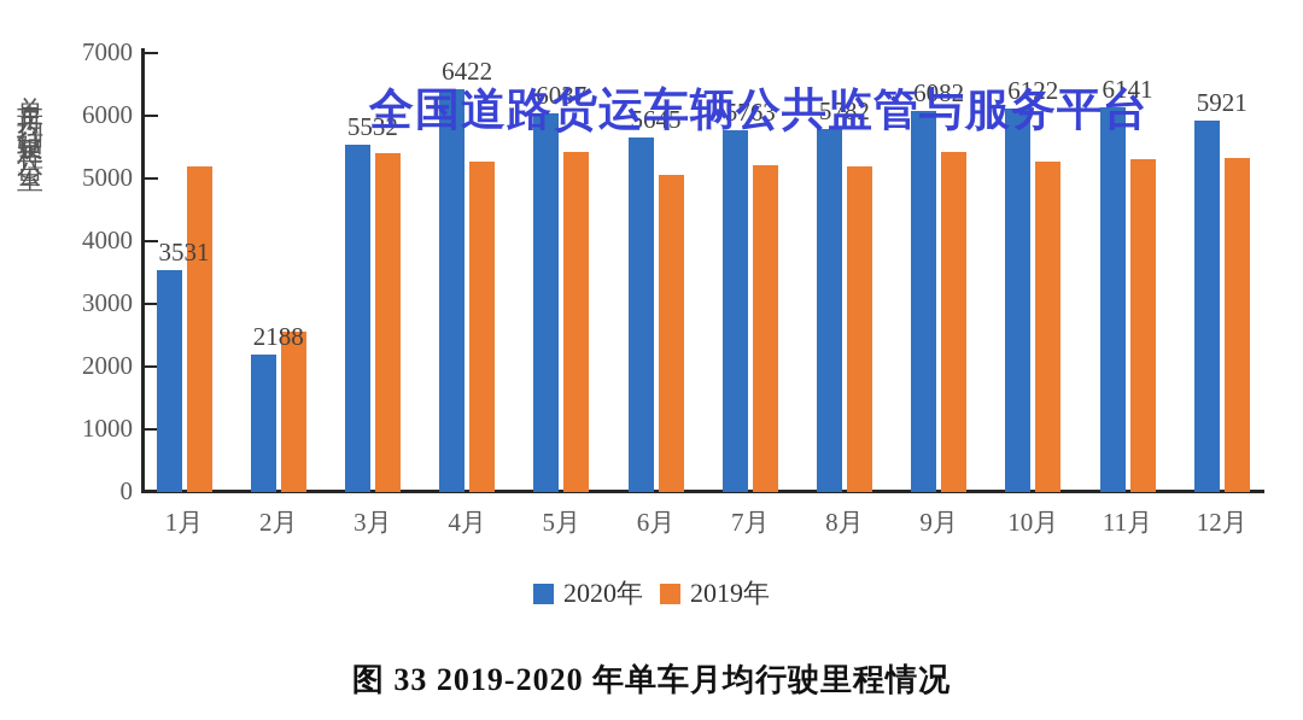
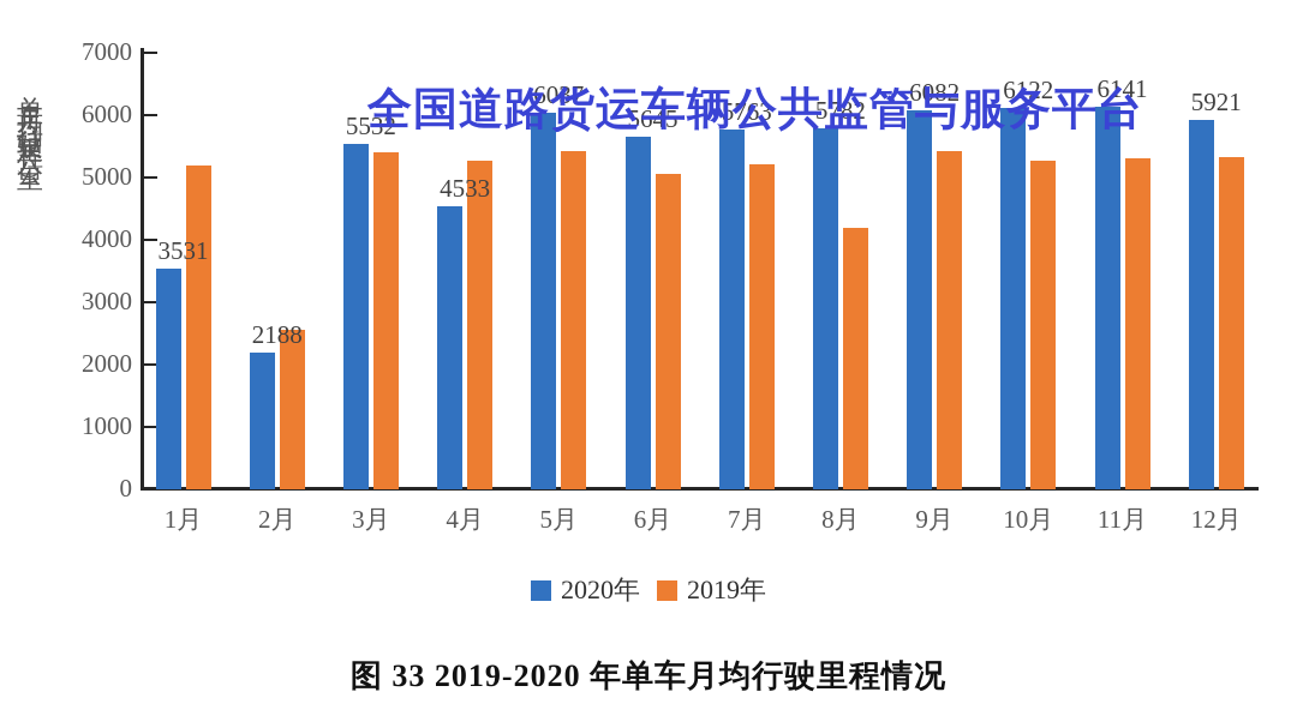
2020年/4月: 6422 -> 4533
2019年/8月: 5200 -> 4200
